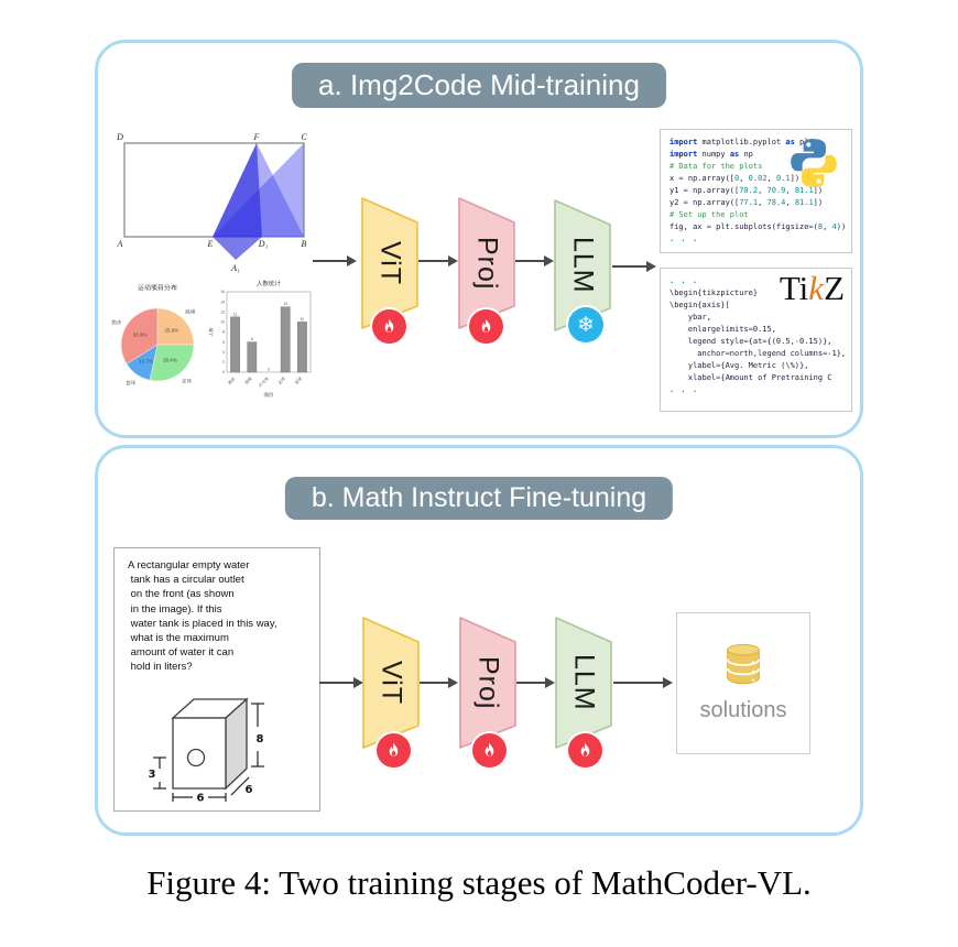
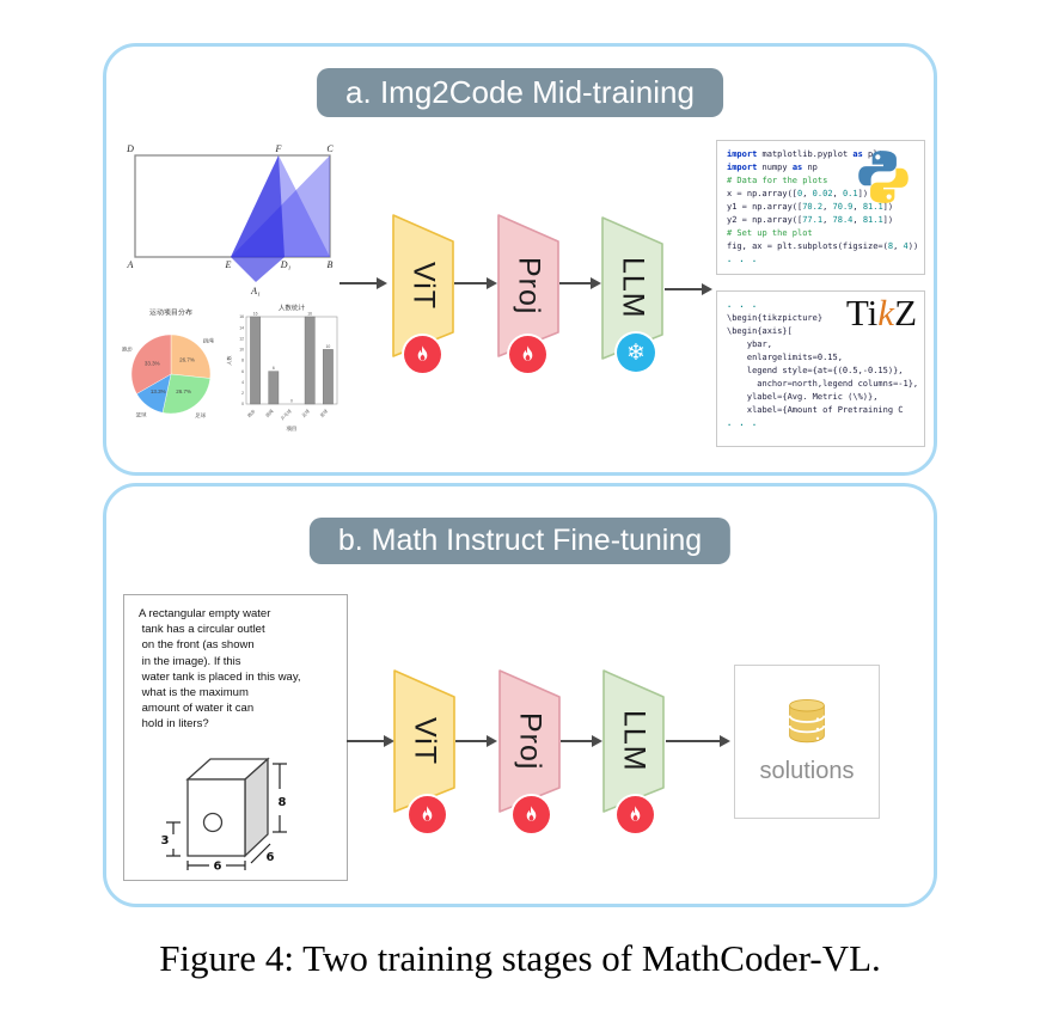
运动项目分布/跳绳: 25.0% -> 26.7%
运动项目分布/足球: 28.4% -> 26.7%
运动项目分布/篮球: 12.7% -> 13.3%
运动项目分布/跑步: 33.9% -> 33.3%
人数统计/跑步: 11 -> 16
人数统计/足球: 13 -> 16
